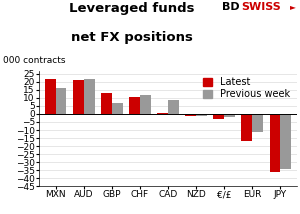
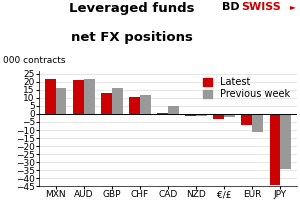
Previous week/GBP: 7 -> 16
Previous week/CAD: 9 -> 5
Latest/EUR: -17 -> -7
Latest/JPY: -36 -> -44
